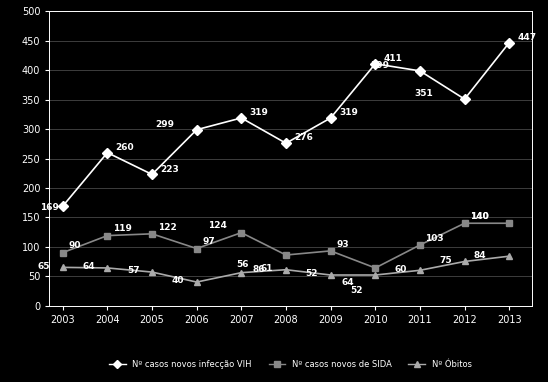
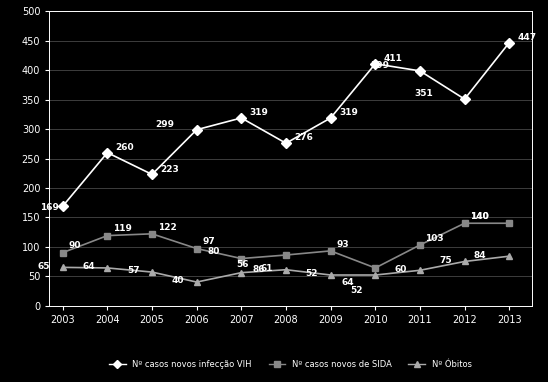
Nº casos novos de SIDA/2007: 124 -> 80
